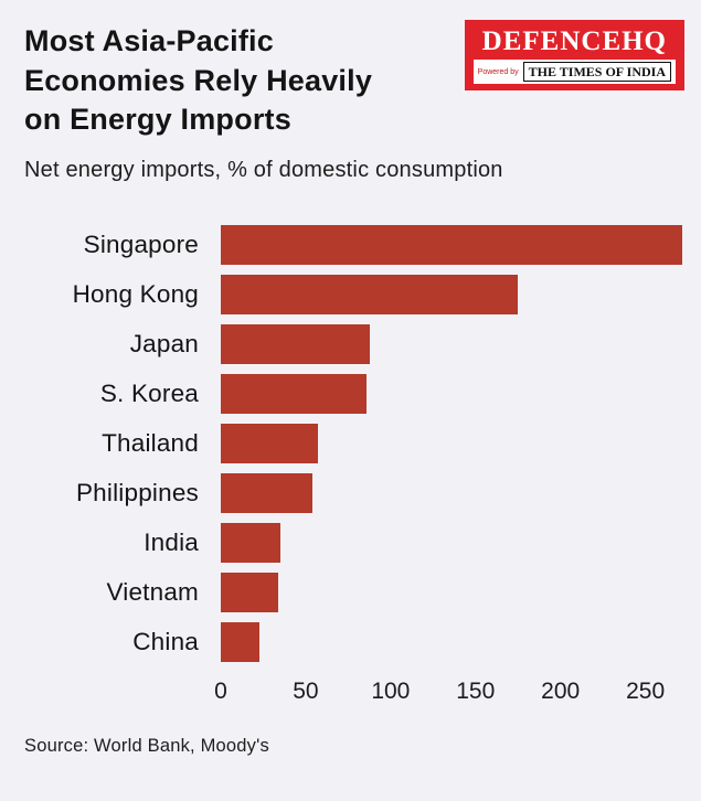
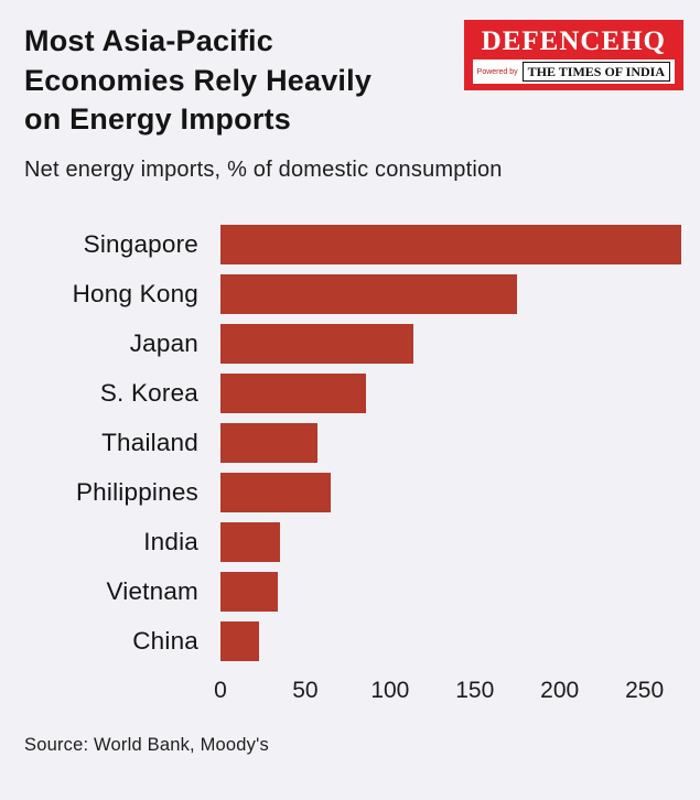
Japan: 88 -> 114
Philippines: 54 -> 65
